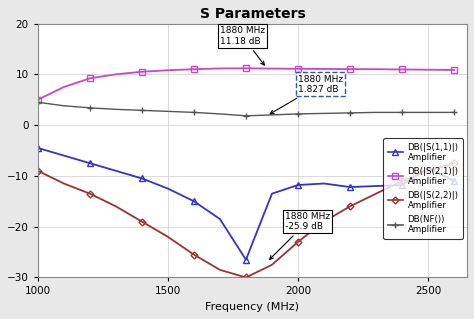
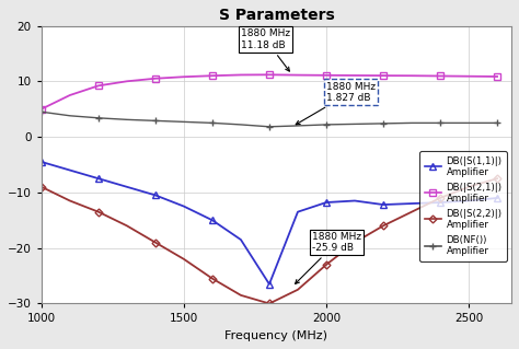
DB(|S(1,1)|) Amplifier/2500: -8.4 -> -11.5
